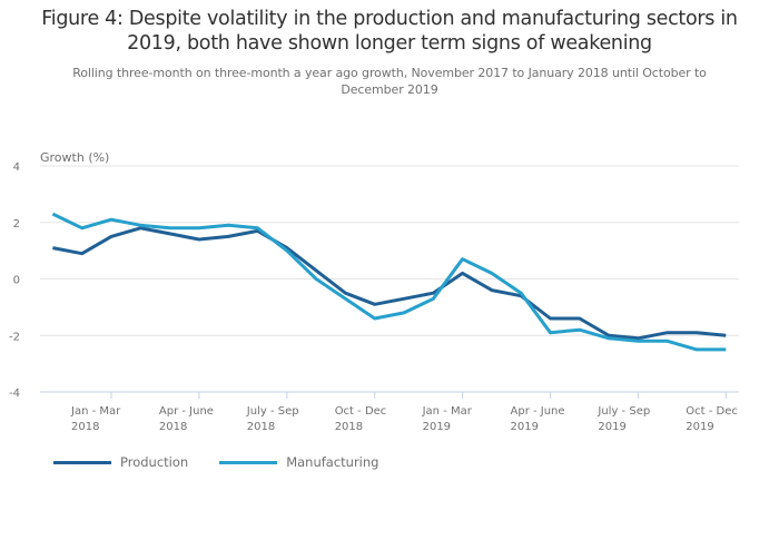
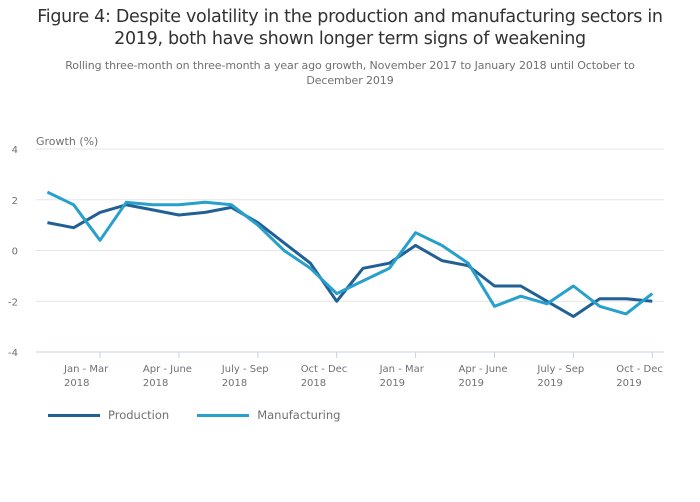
Manufacturing/Jan - Mar 2018: 2.1 -> 0.4
Production/Oct - Dec 2018: -0.9 -> -2.0
Manufacturing/Oct - Dec 2018: -1.4 -> -1.7
Manufacturing/Apr - June 2019: -1.9 -> -2.2
Production/July - Sep 2019: -2.1 -> -2.6
Manufacturing/July - Sep 2019: -2.2 -> -1.4
Manufacturing/Oct - Dec 2019: -2.5 -> -1.7
